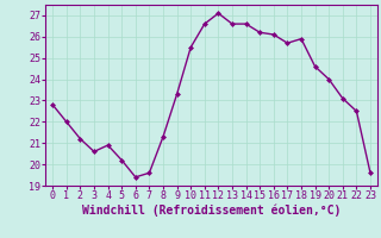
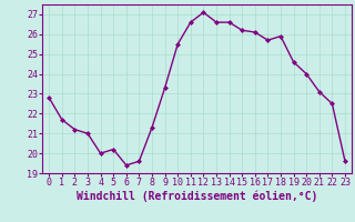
1: 22.0 -> 21.7
3: 20.6 -> 21.0
4: 20.9 -> 20.0
